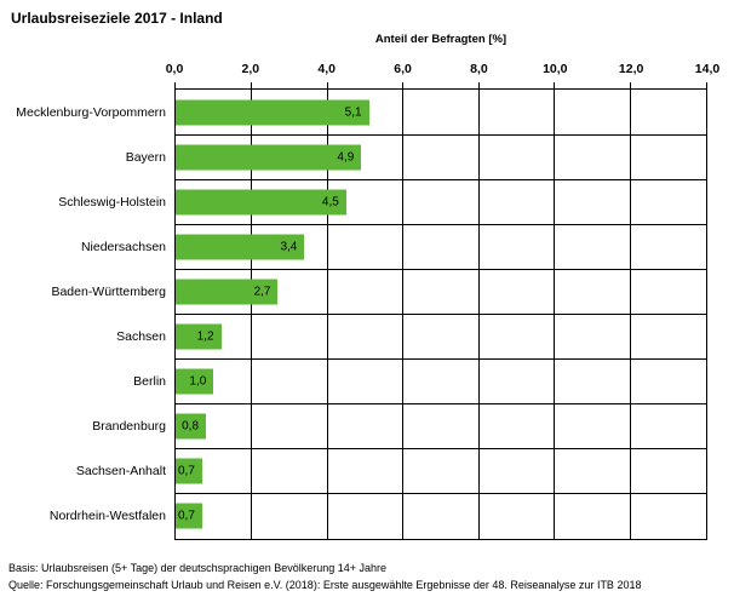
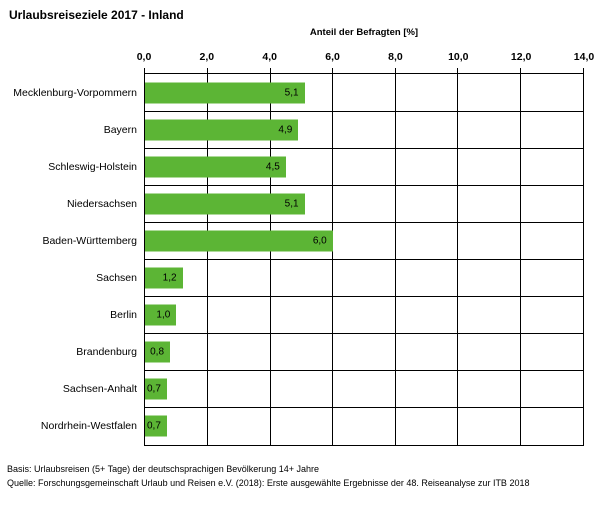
Niedersachsen: 3,4 -> 5,1
Baden-Württemberg: 2,7 -> 6,0
